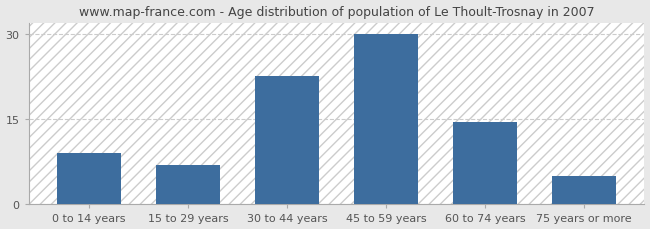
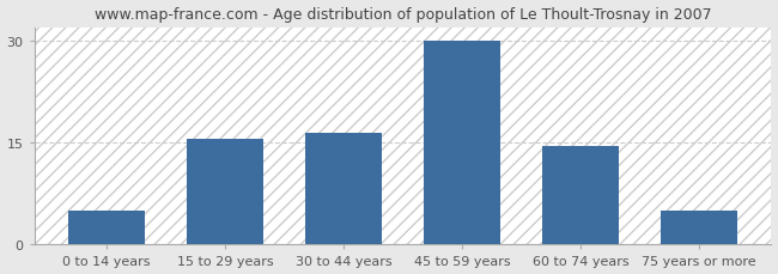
0 to 14 years: 9.0 -> 5.0
15 to 29 years: 7.0 -> 15.5
30 to 44 years: 22.6 -> 16.5
